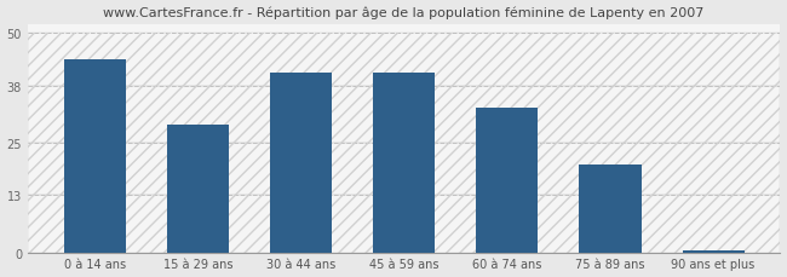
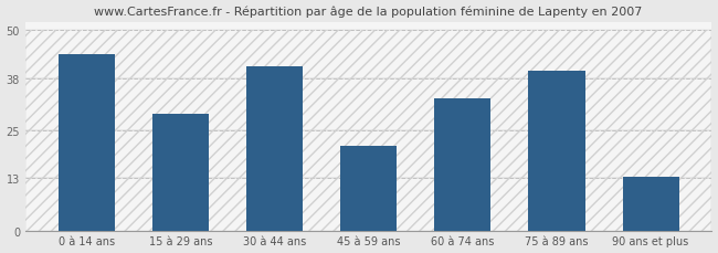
45 à 59 ans: 41.0 -> 21.0
75 à 89 ans: 20.0 -> 40.0
90 ans et plus: 0.5 -> 13.5
